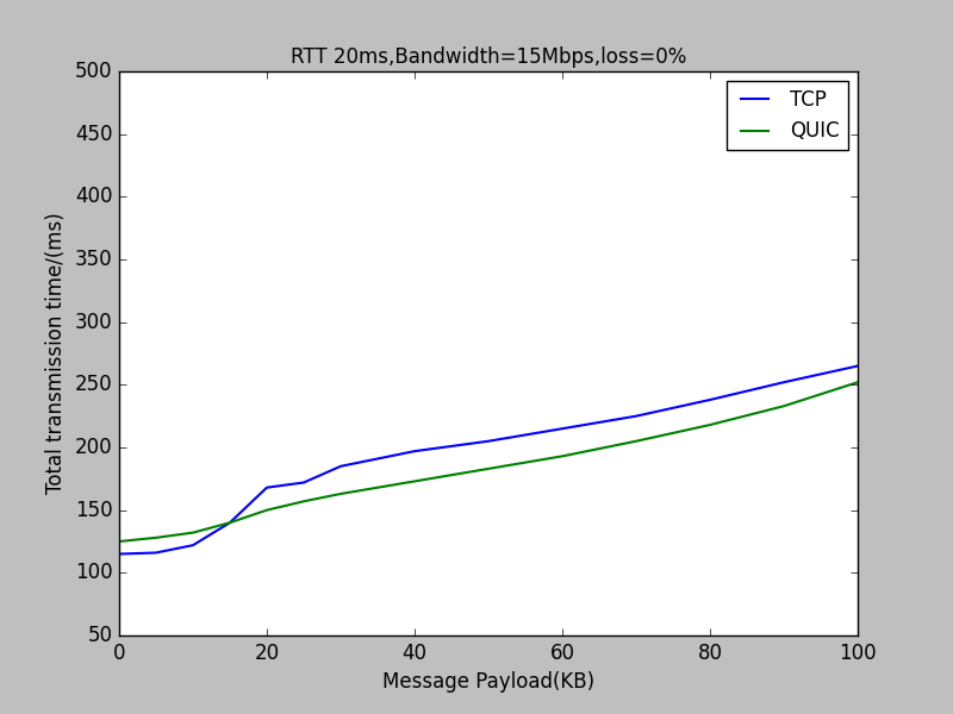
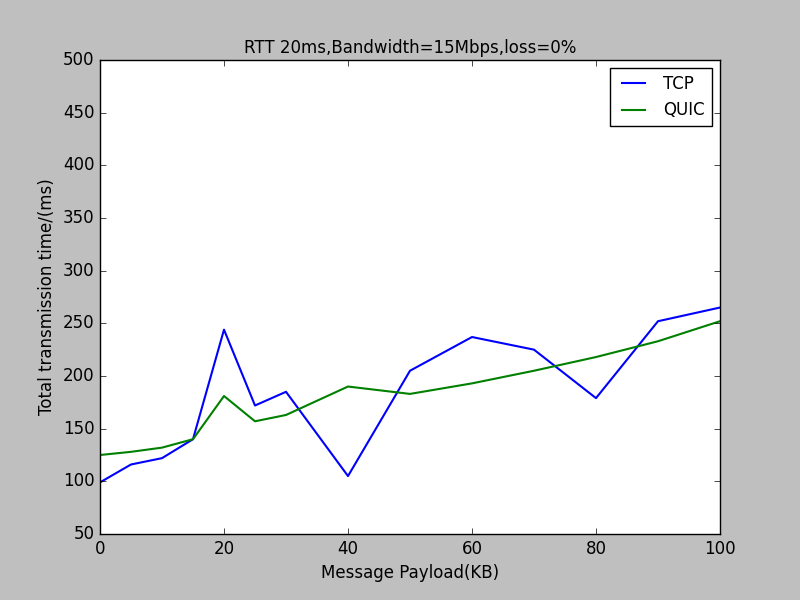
TCP/0: 115 -> 99
TCP/20: 168 -> 244
QUIC/20: 150 -> 181
TCP/40: 197 -> 105
QUIC/40: 173 -> 190
TCP/60: 215 -> 237
TCP/80: 238 -> 179
